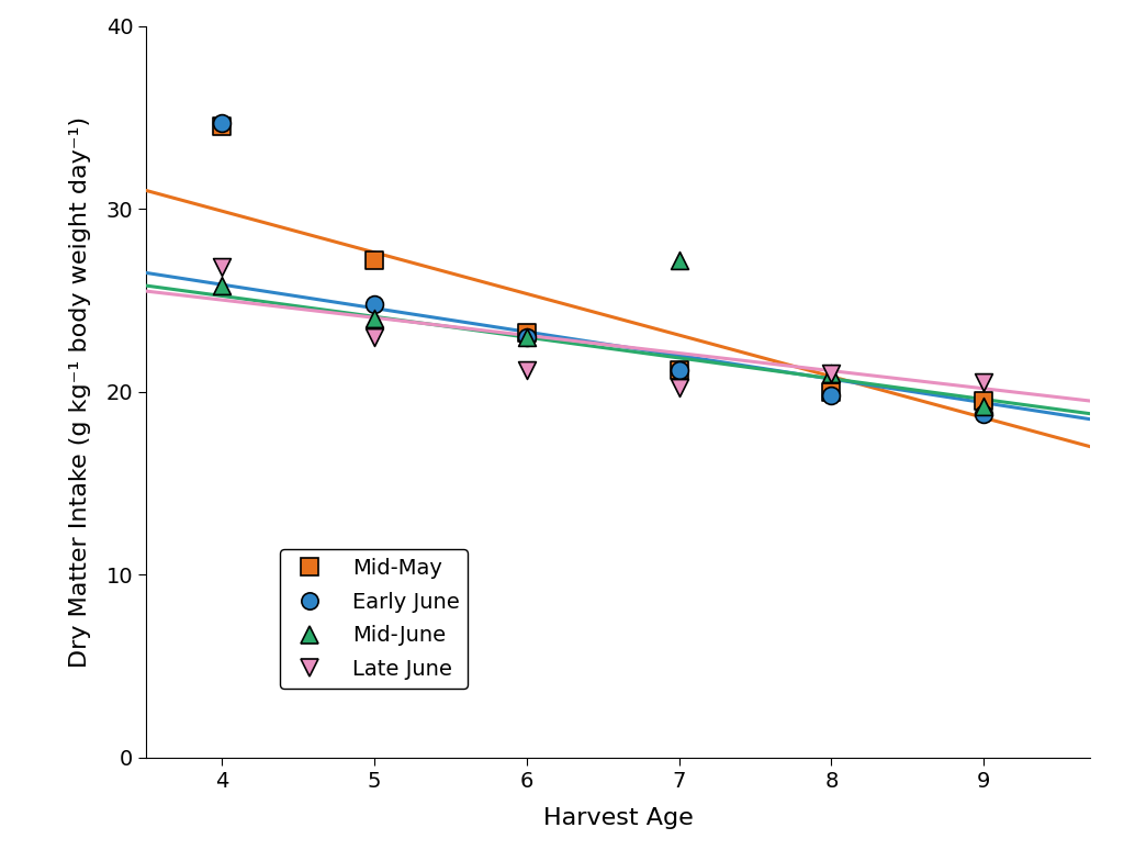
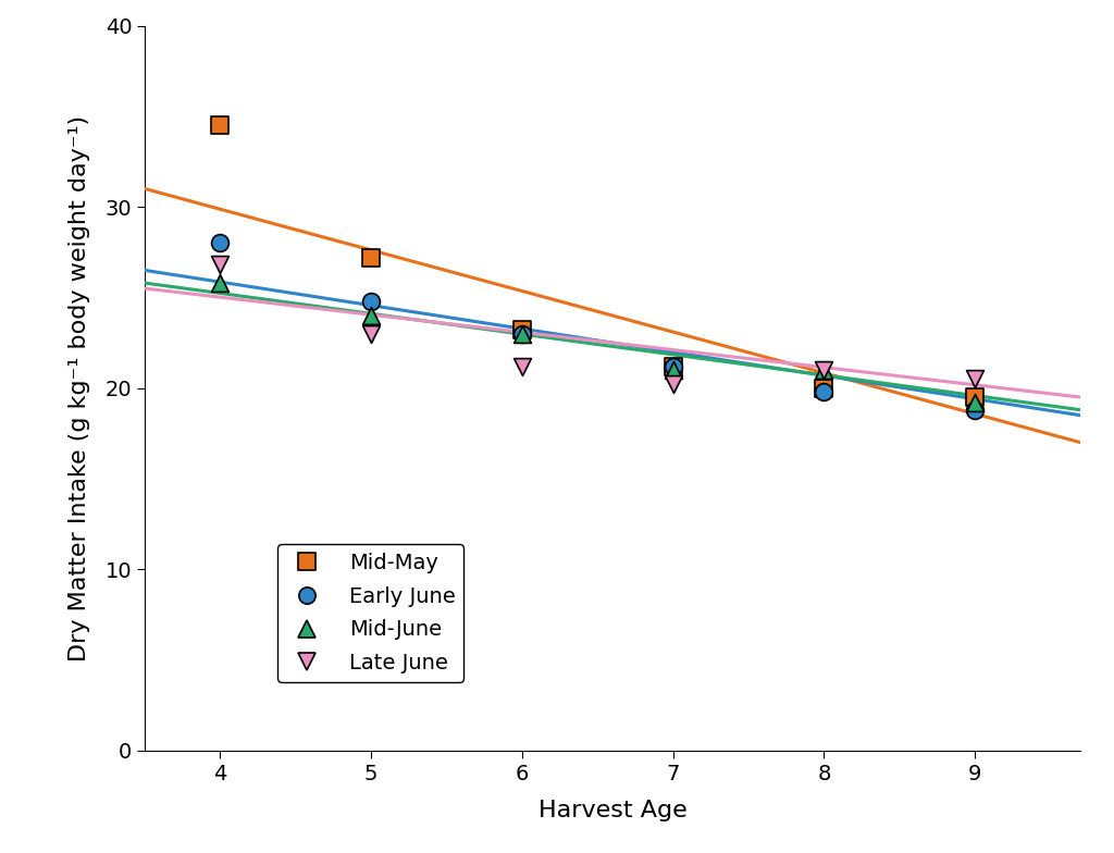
Early June/4: 34.7 -> 28.0
Mid-June/7: 27.2 -> 21.0
